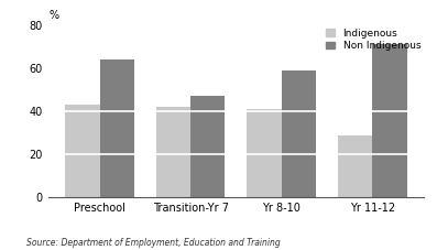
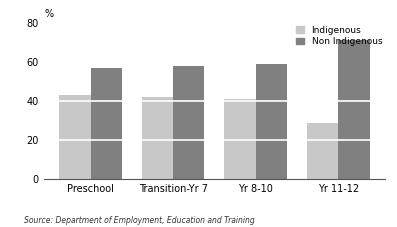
Non Indigenous/Preschool: 64 -> 57
Non Indigenous/Transition-Yr 7: 47 -> 58
